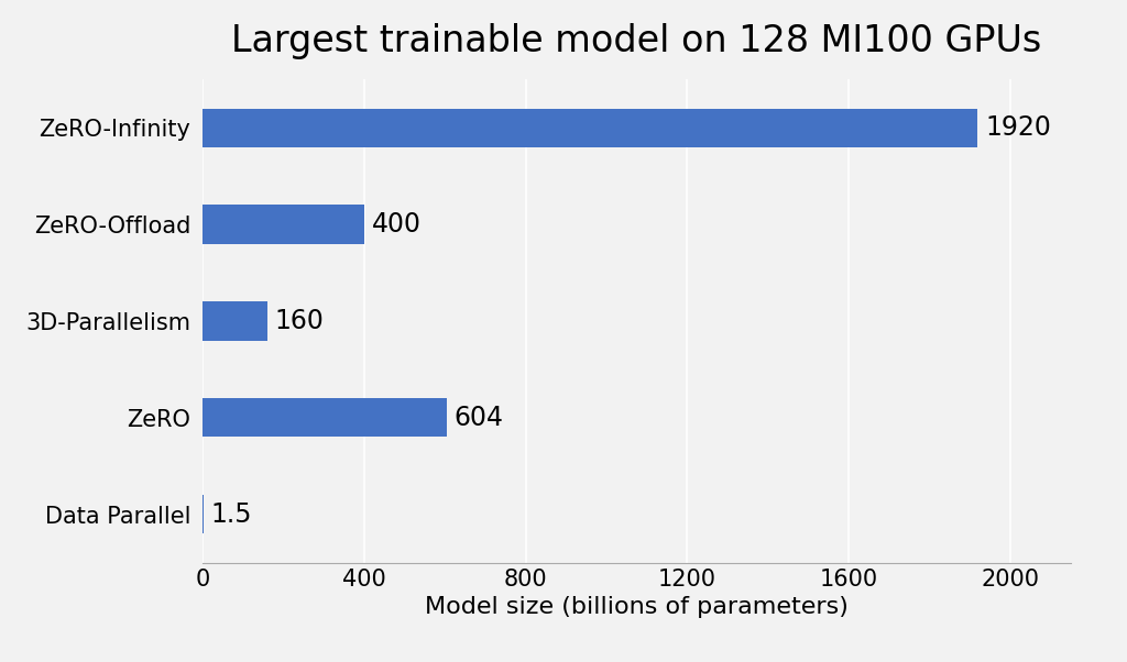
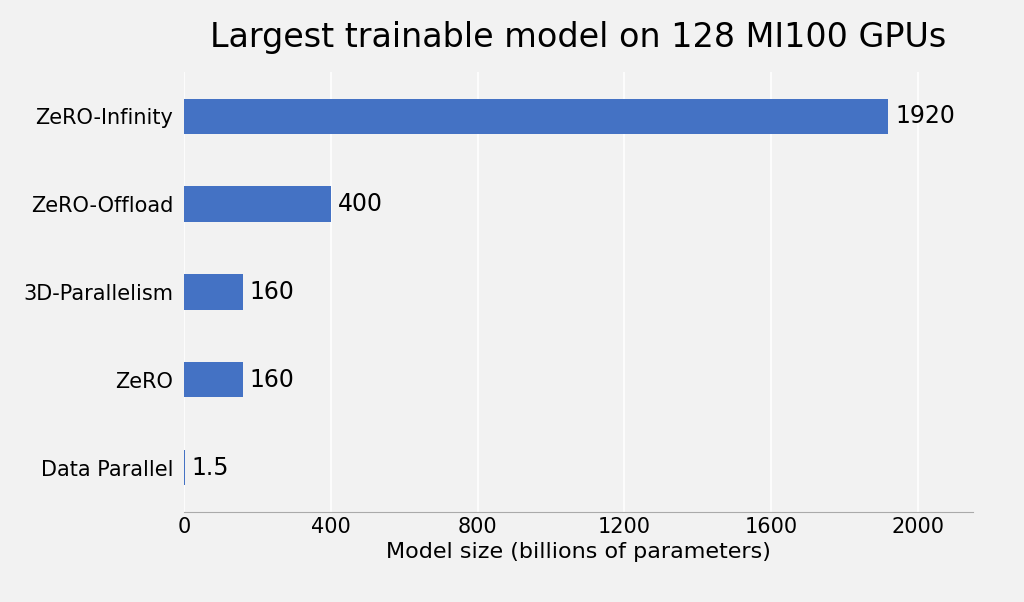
ZeRO: 604 -> 160
